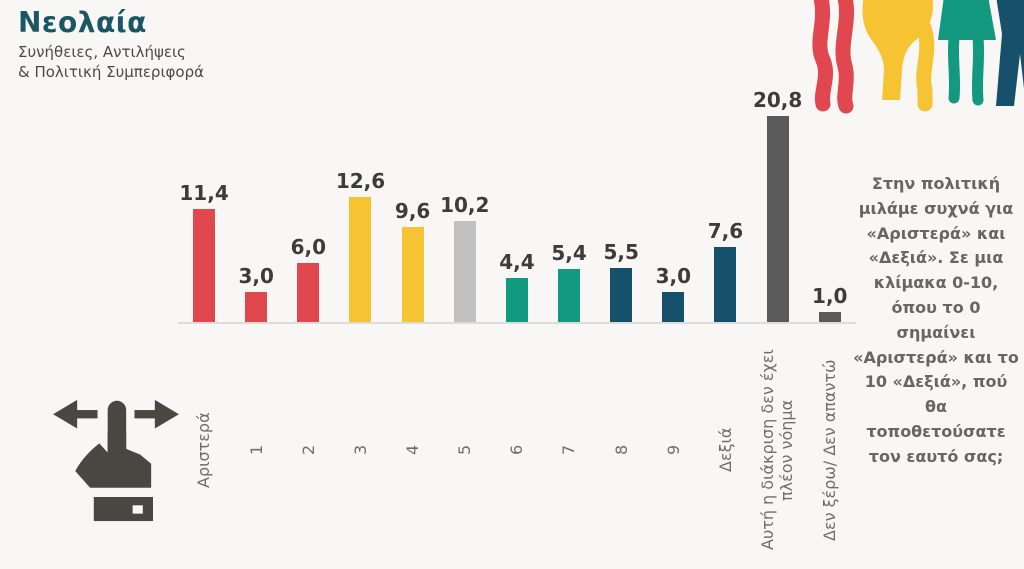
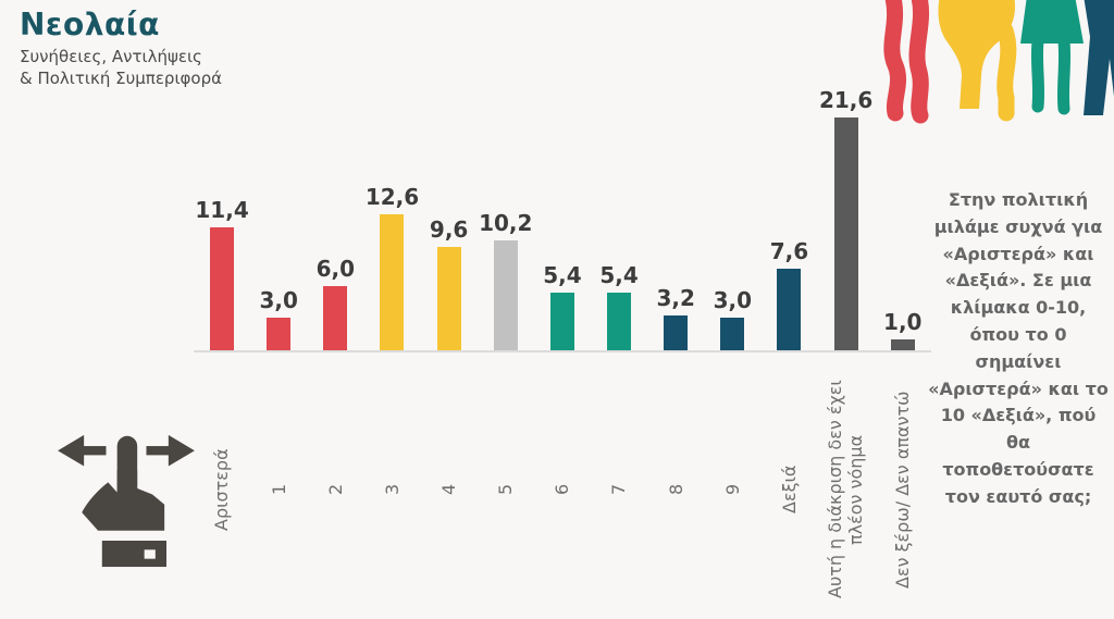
6: 4,4 -> 5,4
8: 5,5 -> 3,2
Αυτή η διάκριση δεν έχει πλέον νόημα: 20,8 -> 21,6
